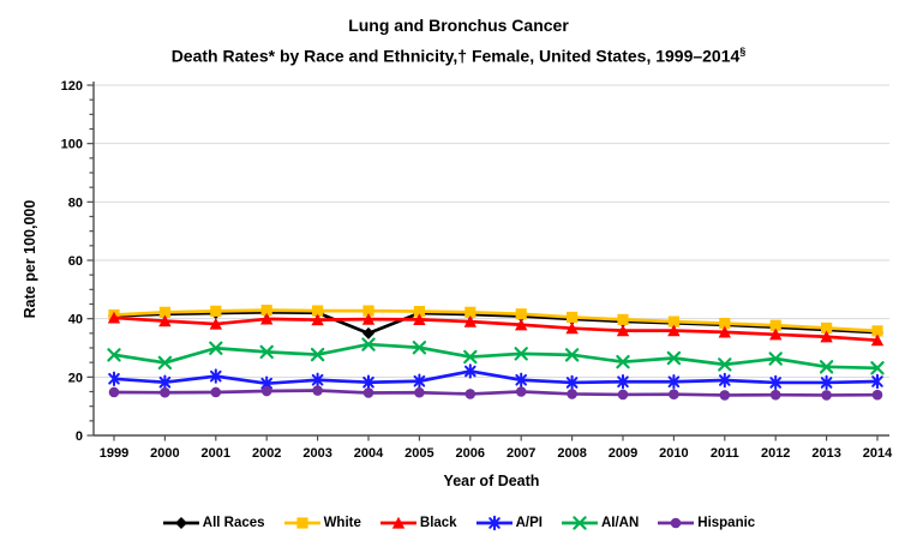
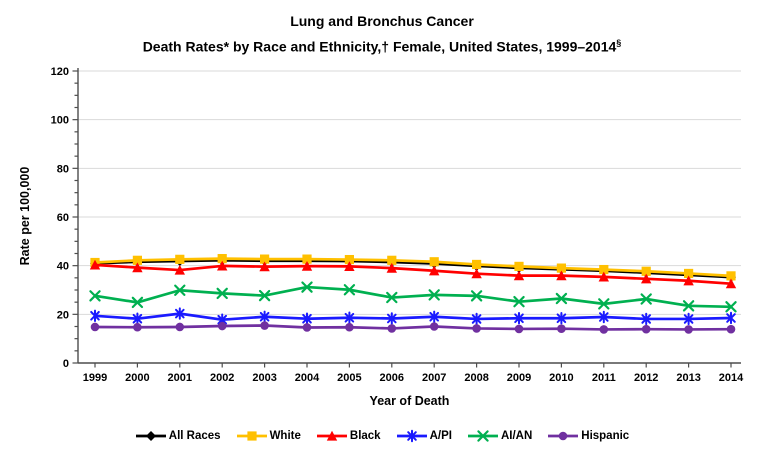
All Races/2004: 35 -> 42
A/PI/2006: 22 -> 18
